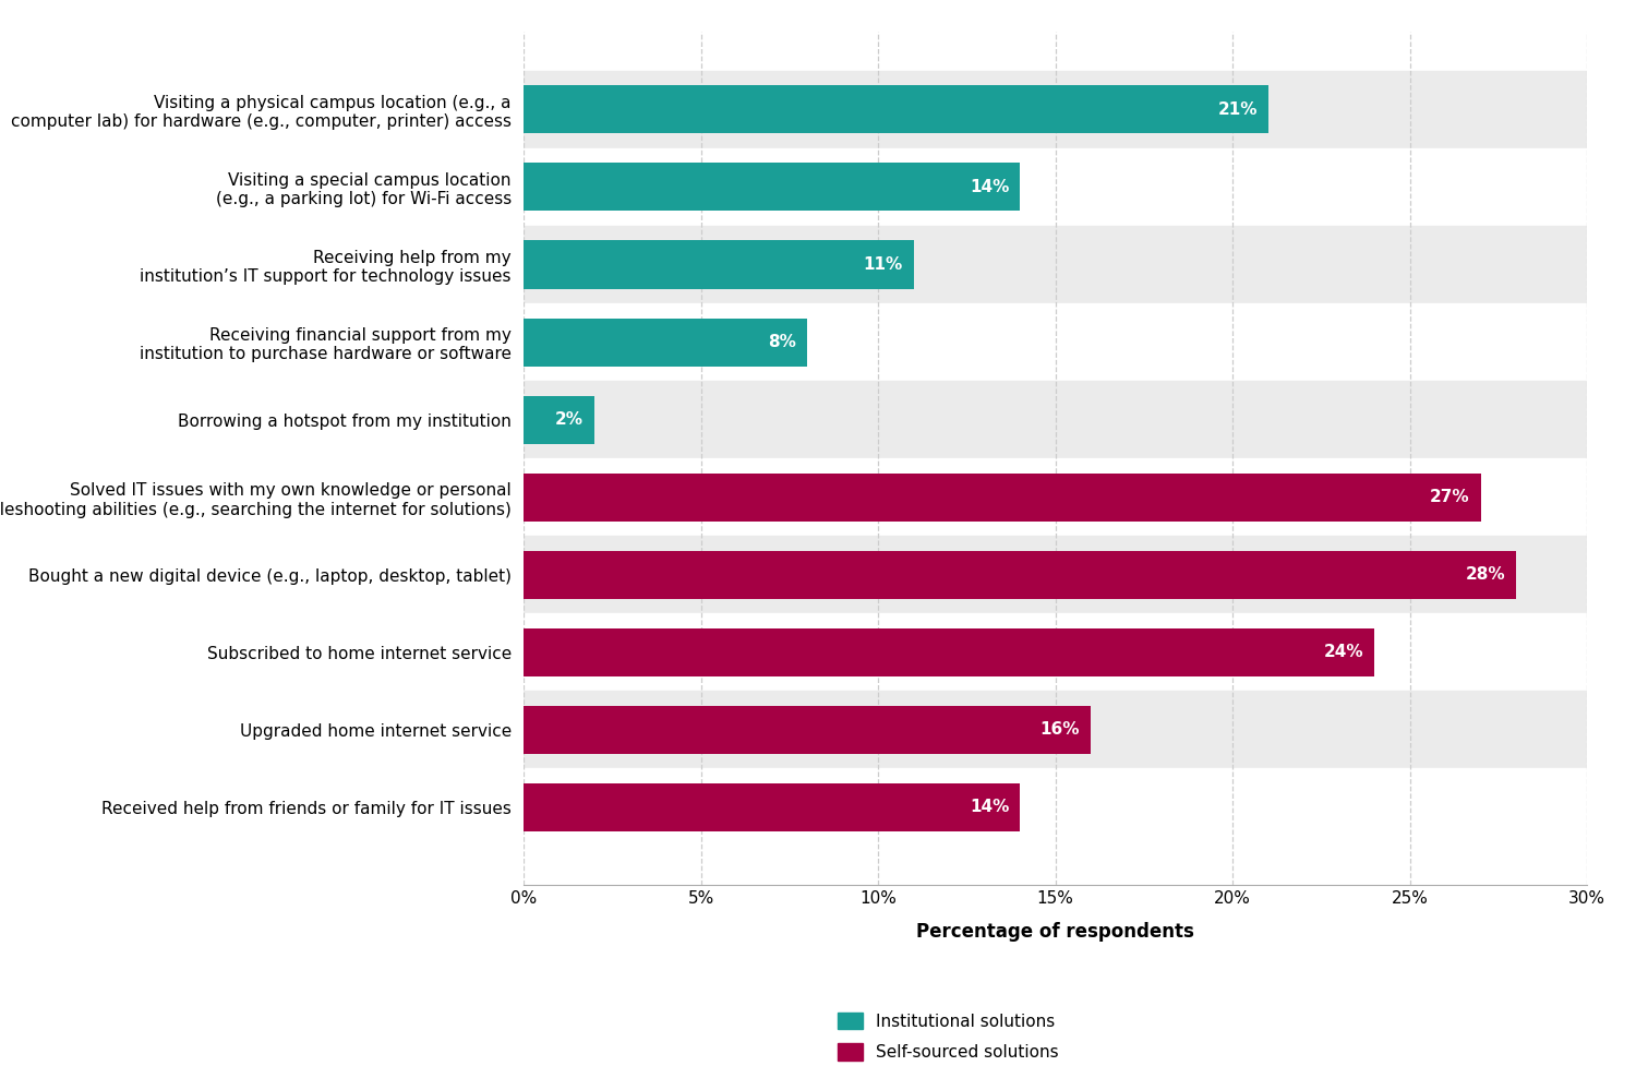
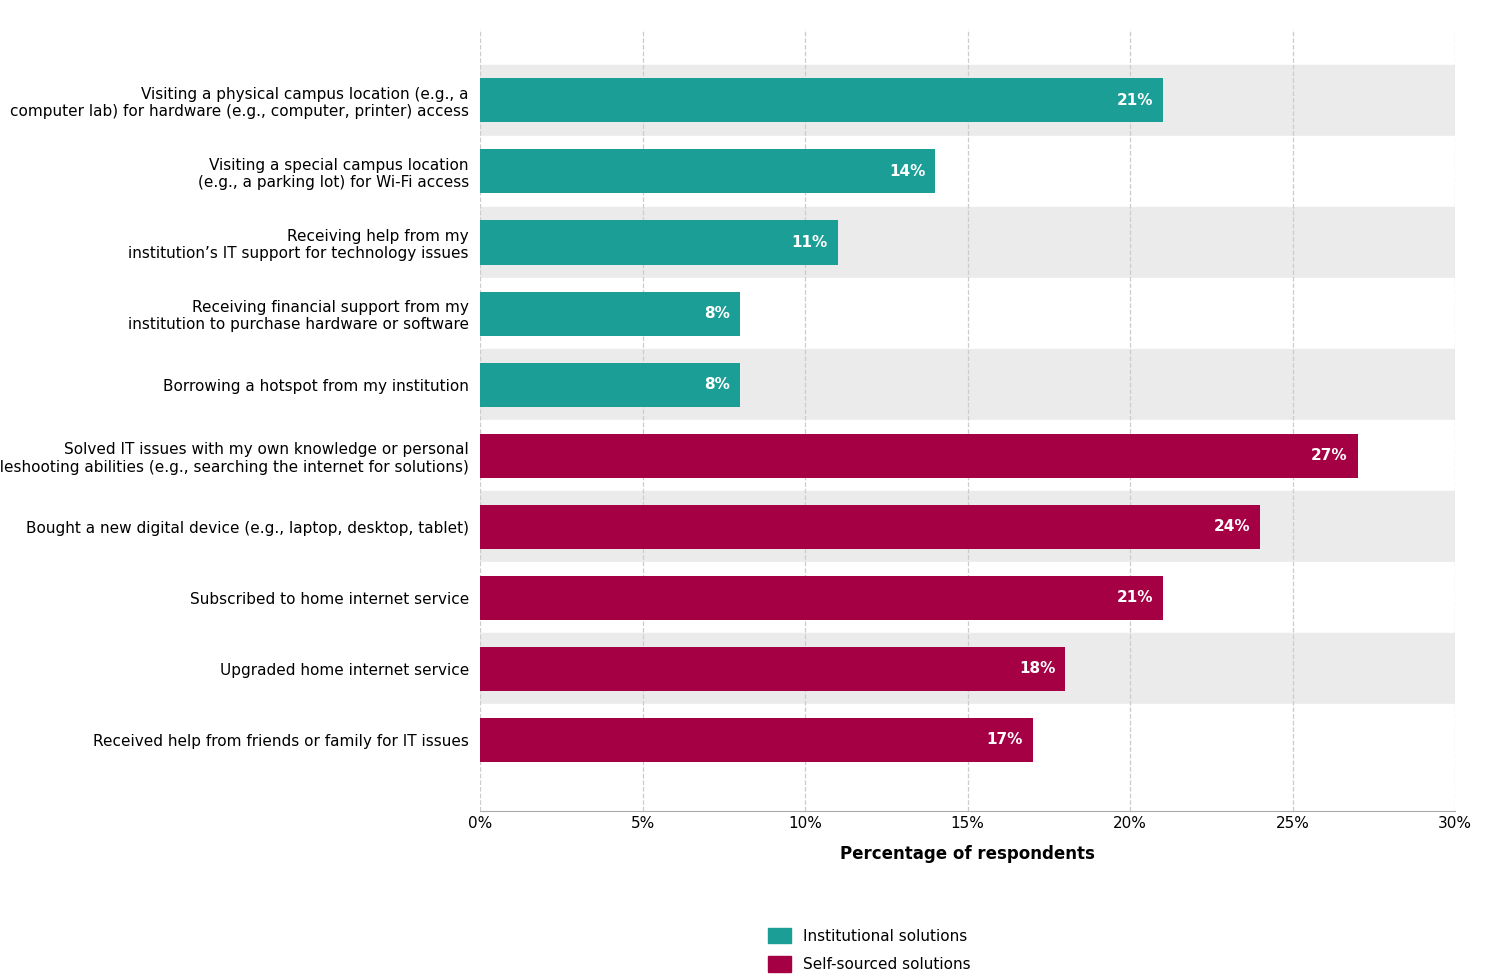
Borrowing a hotspot from my institution: 2% -> 8%
Bought a new digital device (e.g., laptop, desktop, tablet): 28% -> 24%
Subscribed to home internet service: 24% -> 21%
Upgraded home internet service: 16% -> 18%
Received help from friends or family for IT issues: 14% -> 17%
